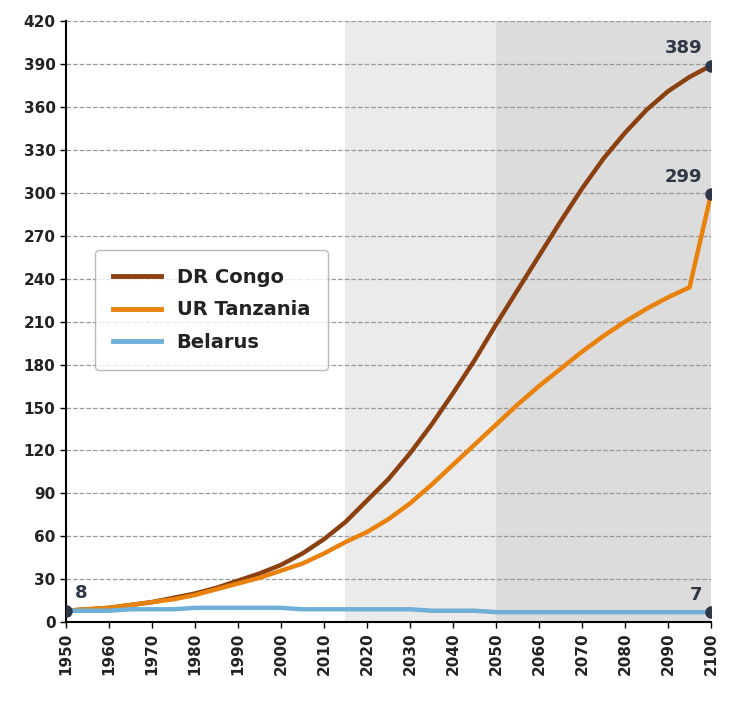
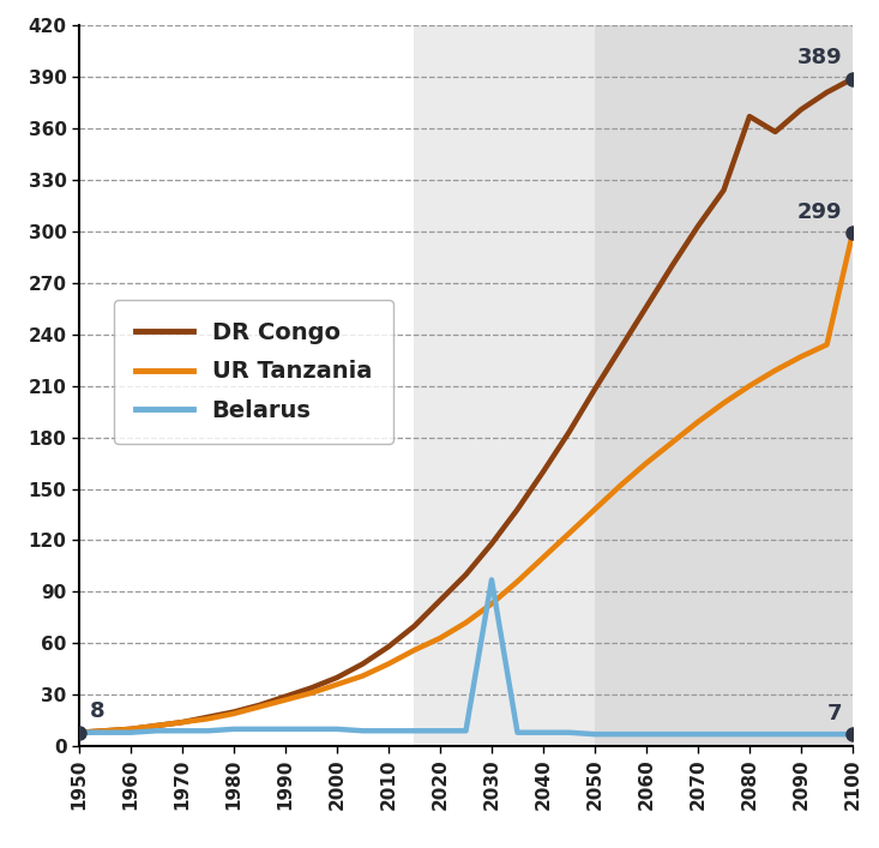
Belarus/2030: 9 -> 97
DR Congo/2080: 342 -> 367
